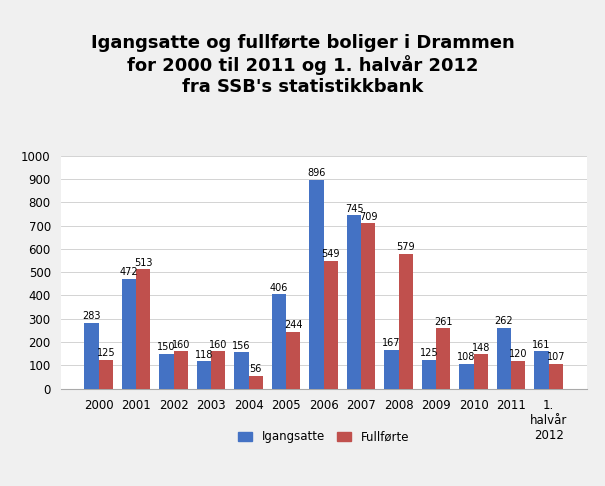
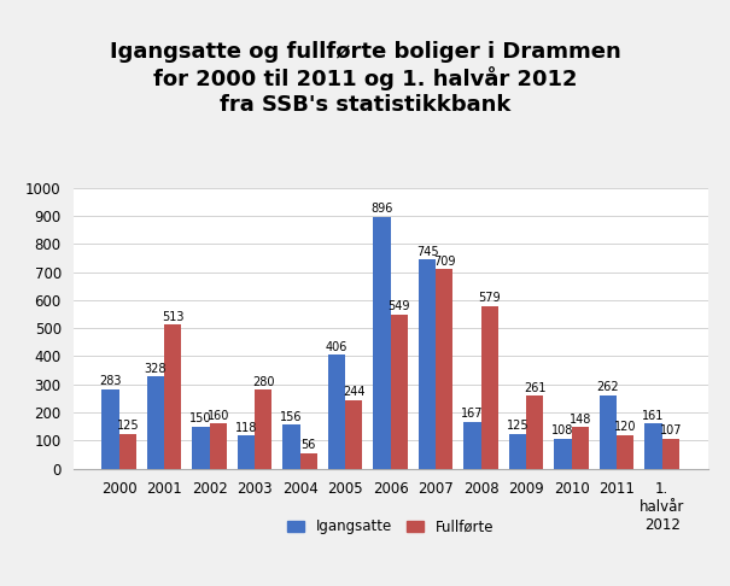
Igangsatte/2001: 472 -> 328
Fullførte/2003: 160 -> 280
